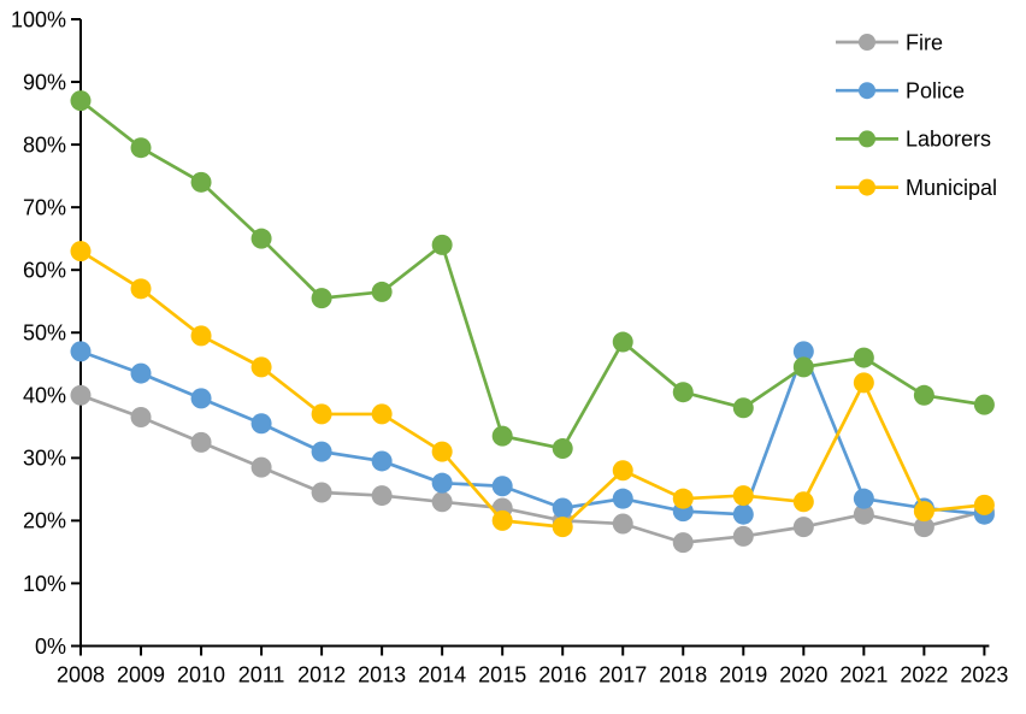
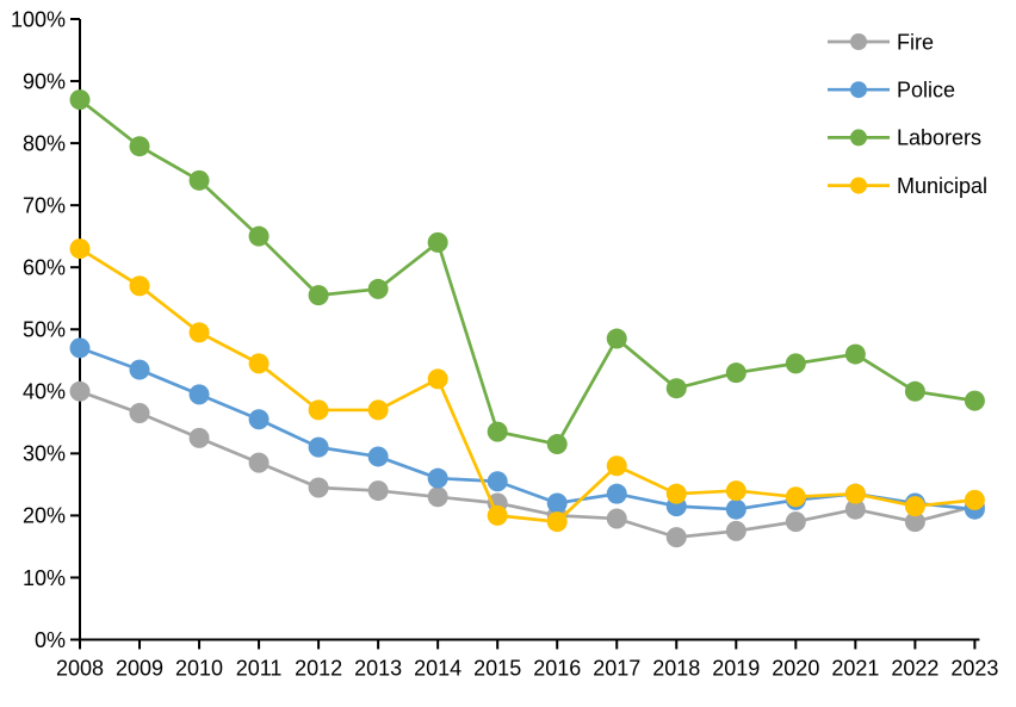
Municipal/2014: 31% -> 42%
Laborers/2019: 38% -> 43%
Police/2020: 47% -> 22%
Municipal/2021: 42% -> 24%
